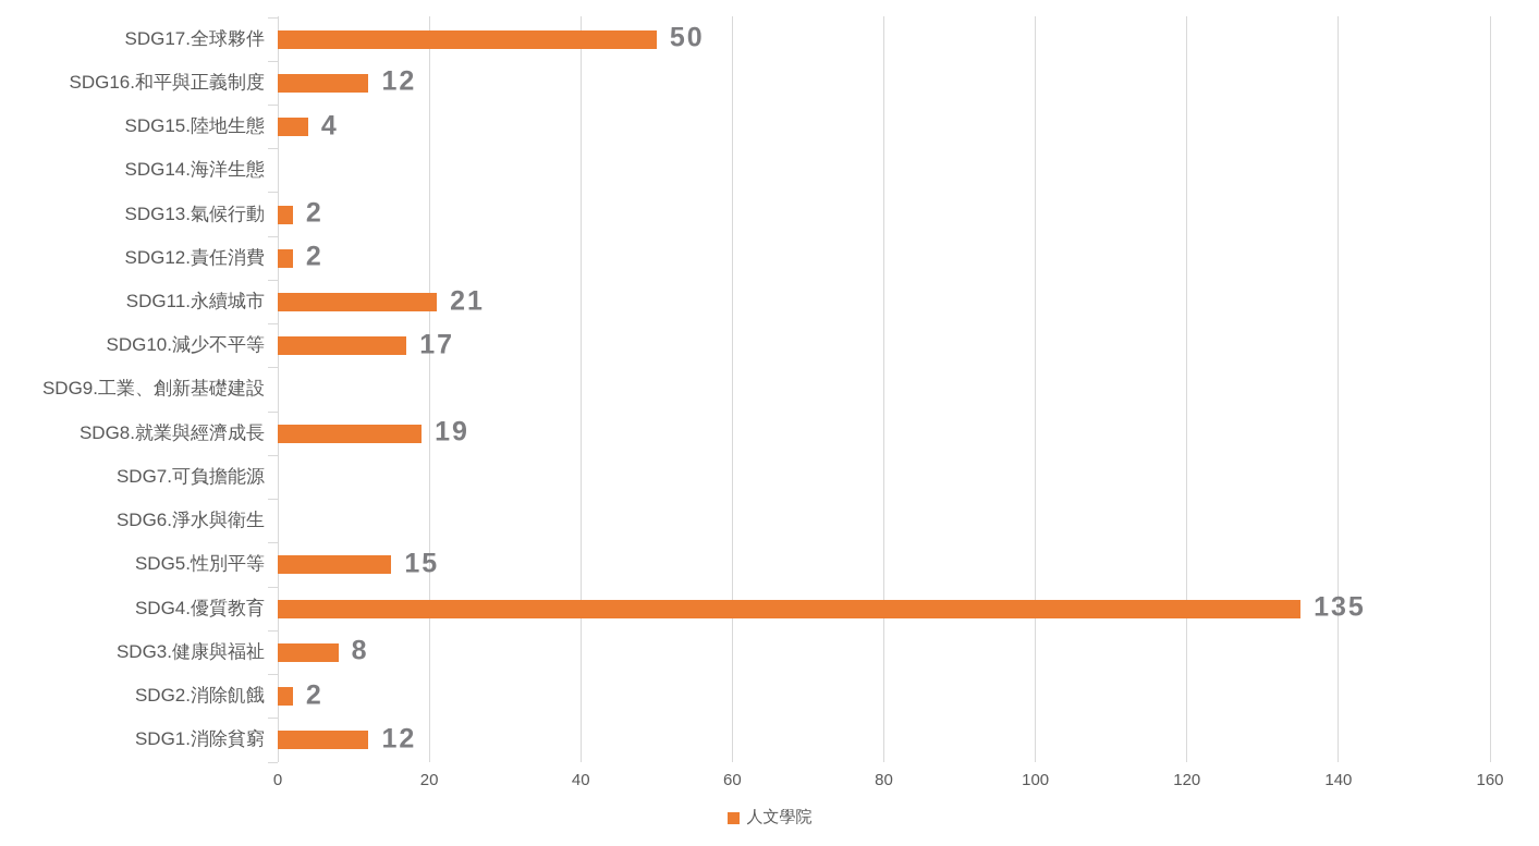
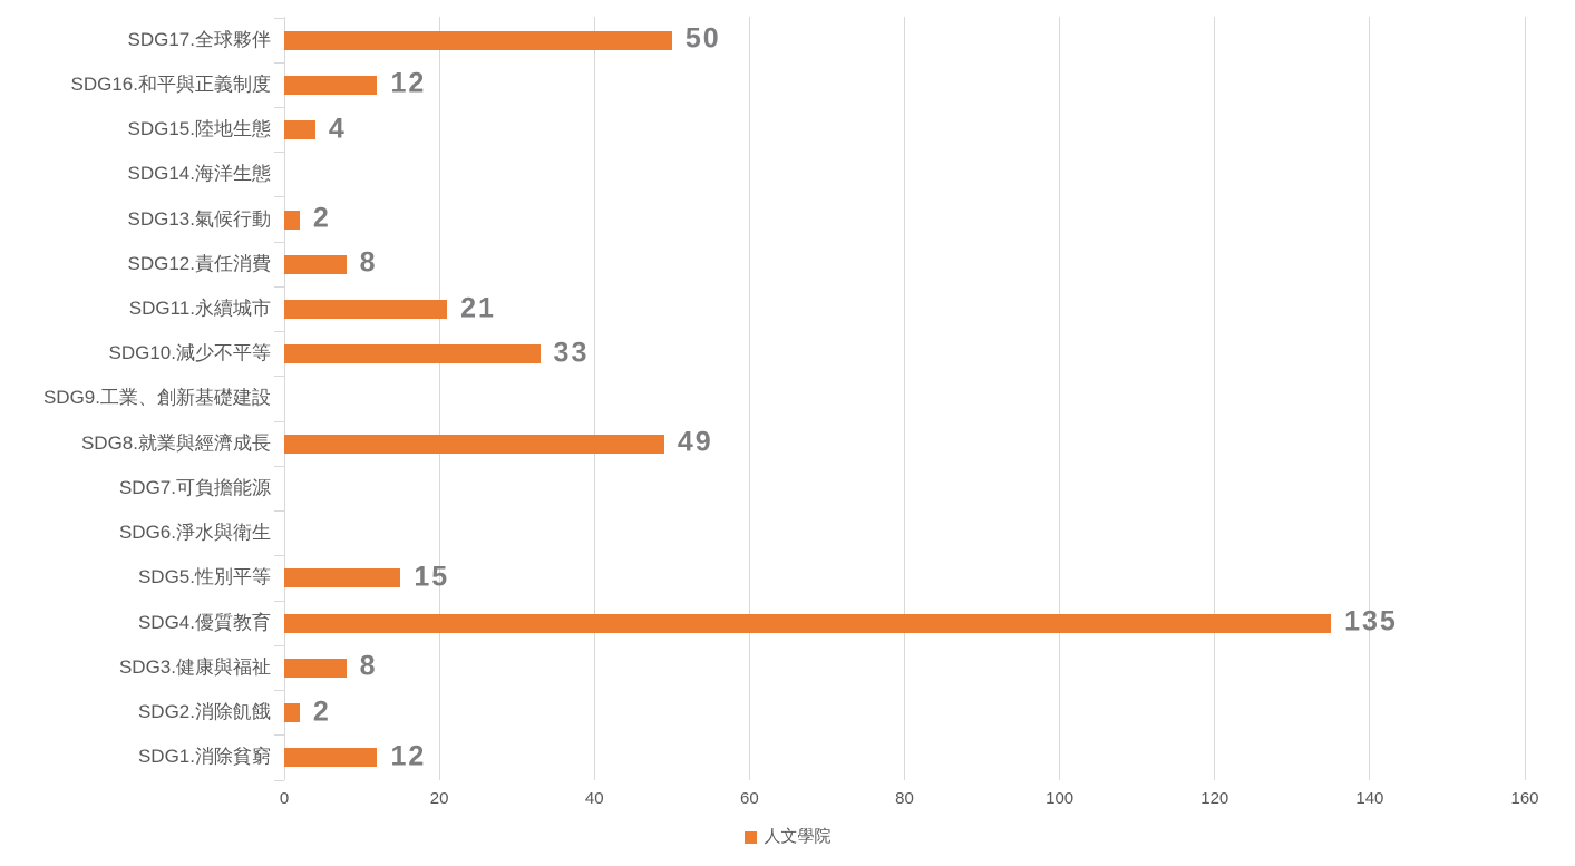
SDG12.責任消費: 2 -> 8
SDG10.減少不平等: 17 -> 33
SDG8.就業與經濟成長: 19 -> 49
